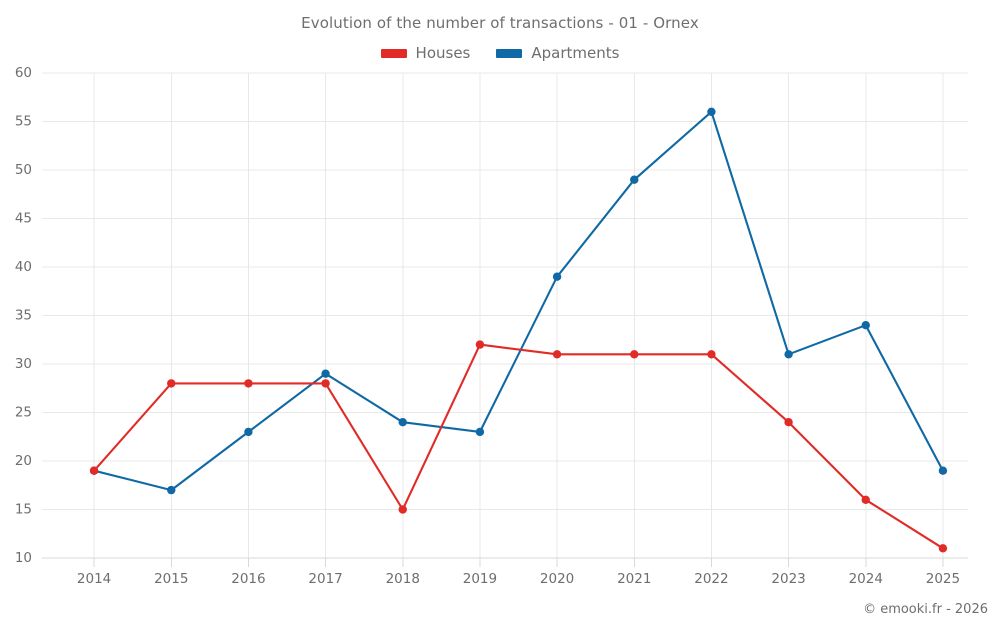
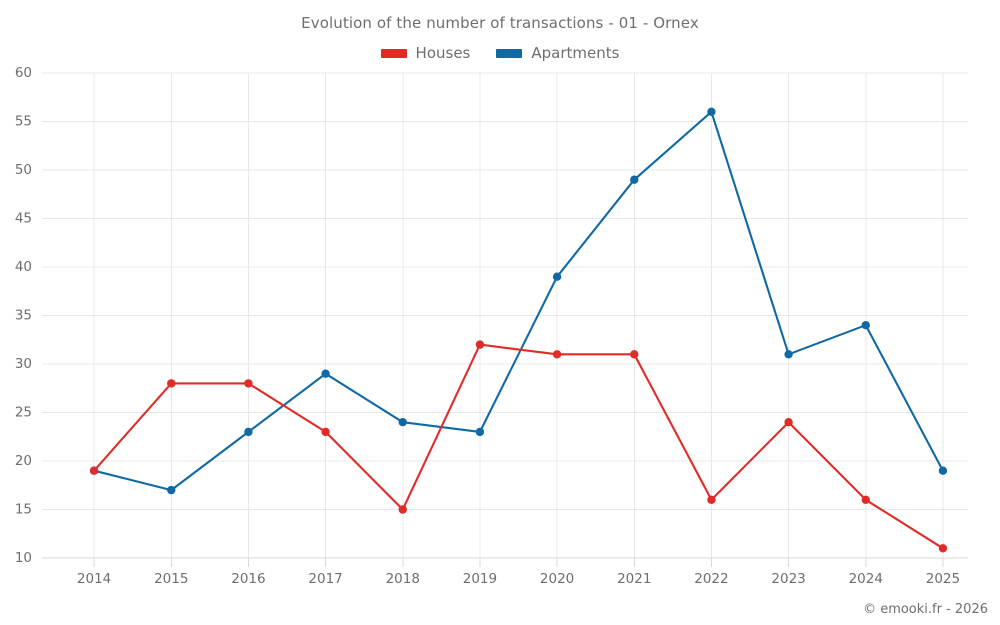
Houses/2017: 28 -> 23
Houses/2022: 31 -> 16
